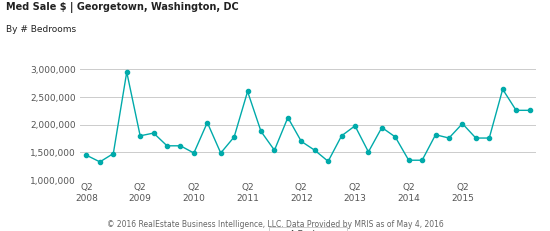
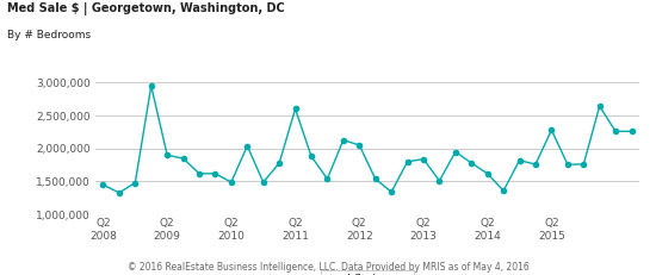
Q2 2009: 1,800,000 -> 1,900,000
Q2 2012: 1,700,000 -> 2,050,000
Q2 2013: 1,980,000 -> 1,840,000
Q2 2014: 1,360,000 -> 1,620,000
Q2 2015: 2,020,000 -> 2,280,000
